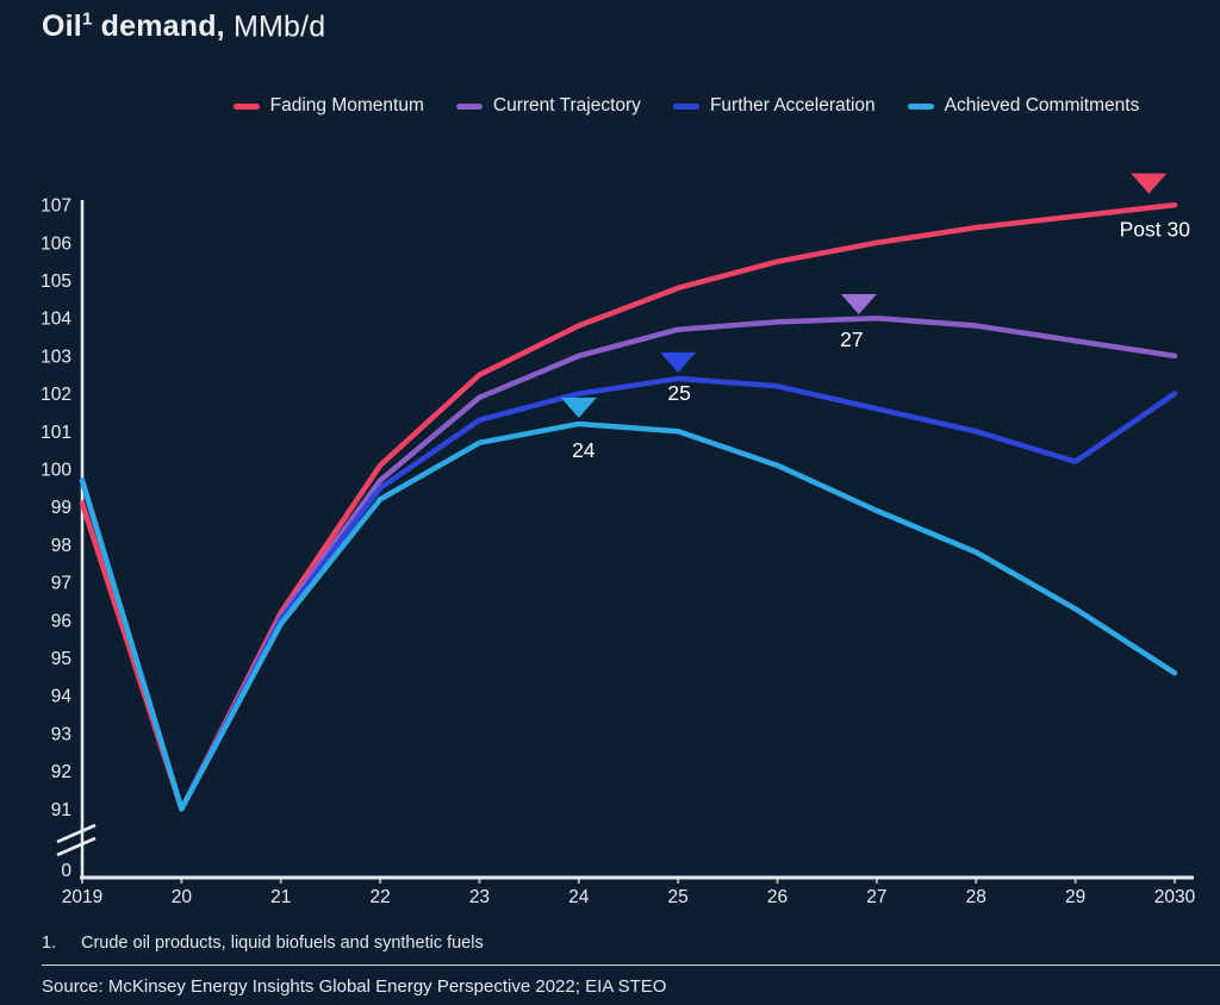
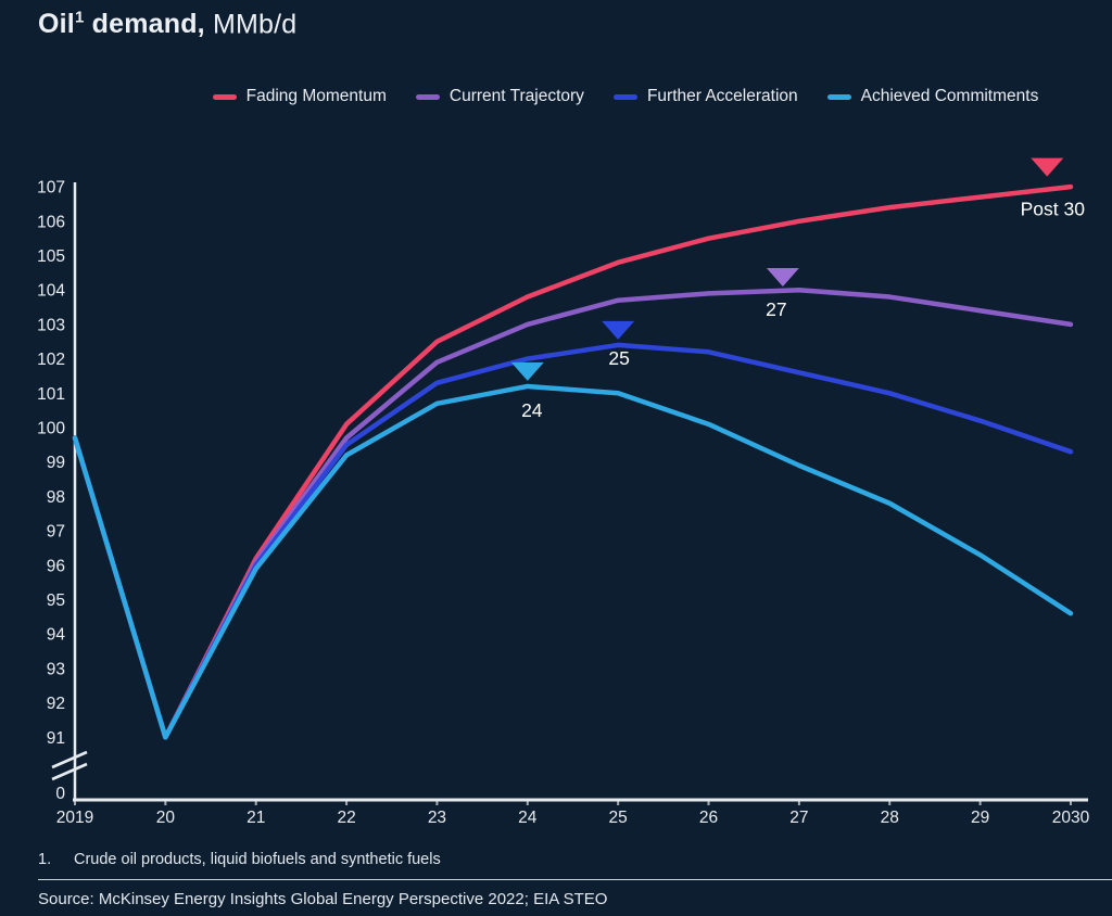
Fading Momentum/2019: 99.1 -> 99.7
Further Acceleration/2030: 102.0 -> 99.3
